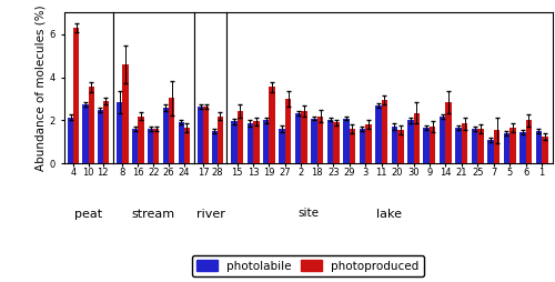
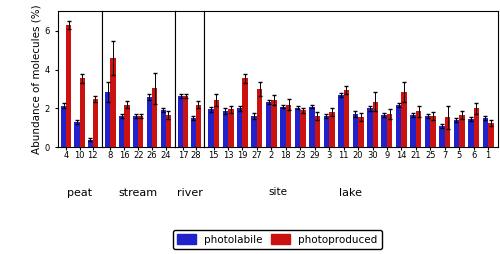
photolabile/10: 2.8 -> 1.3
photolabile/12: 2.5 -> 0.4
photoproduced/12: 2.9 -> 2.5
